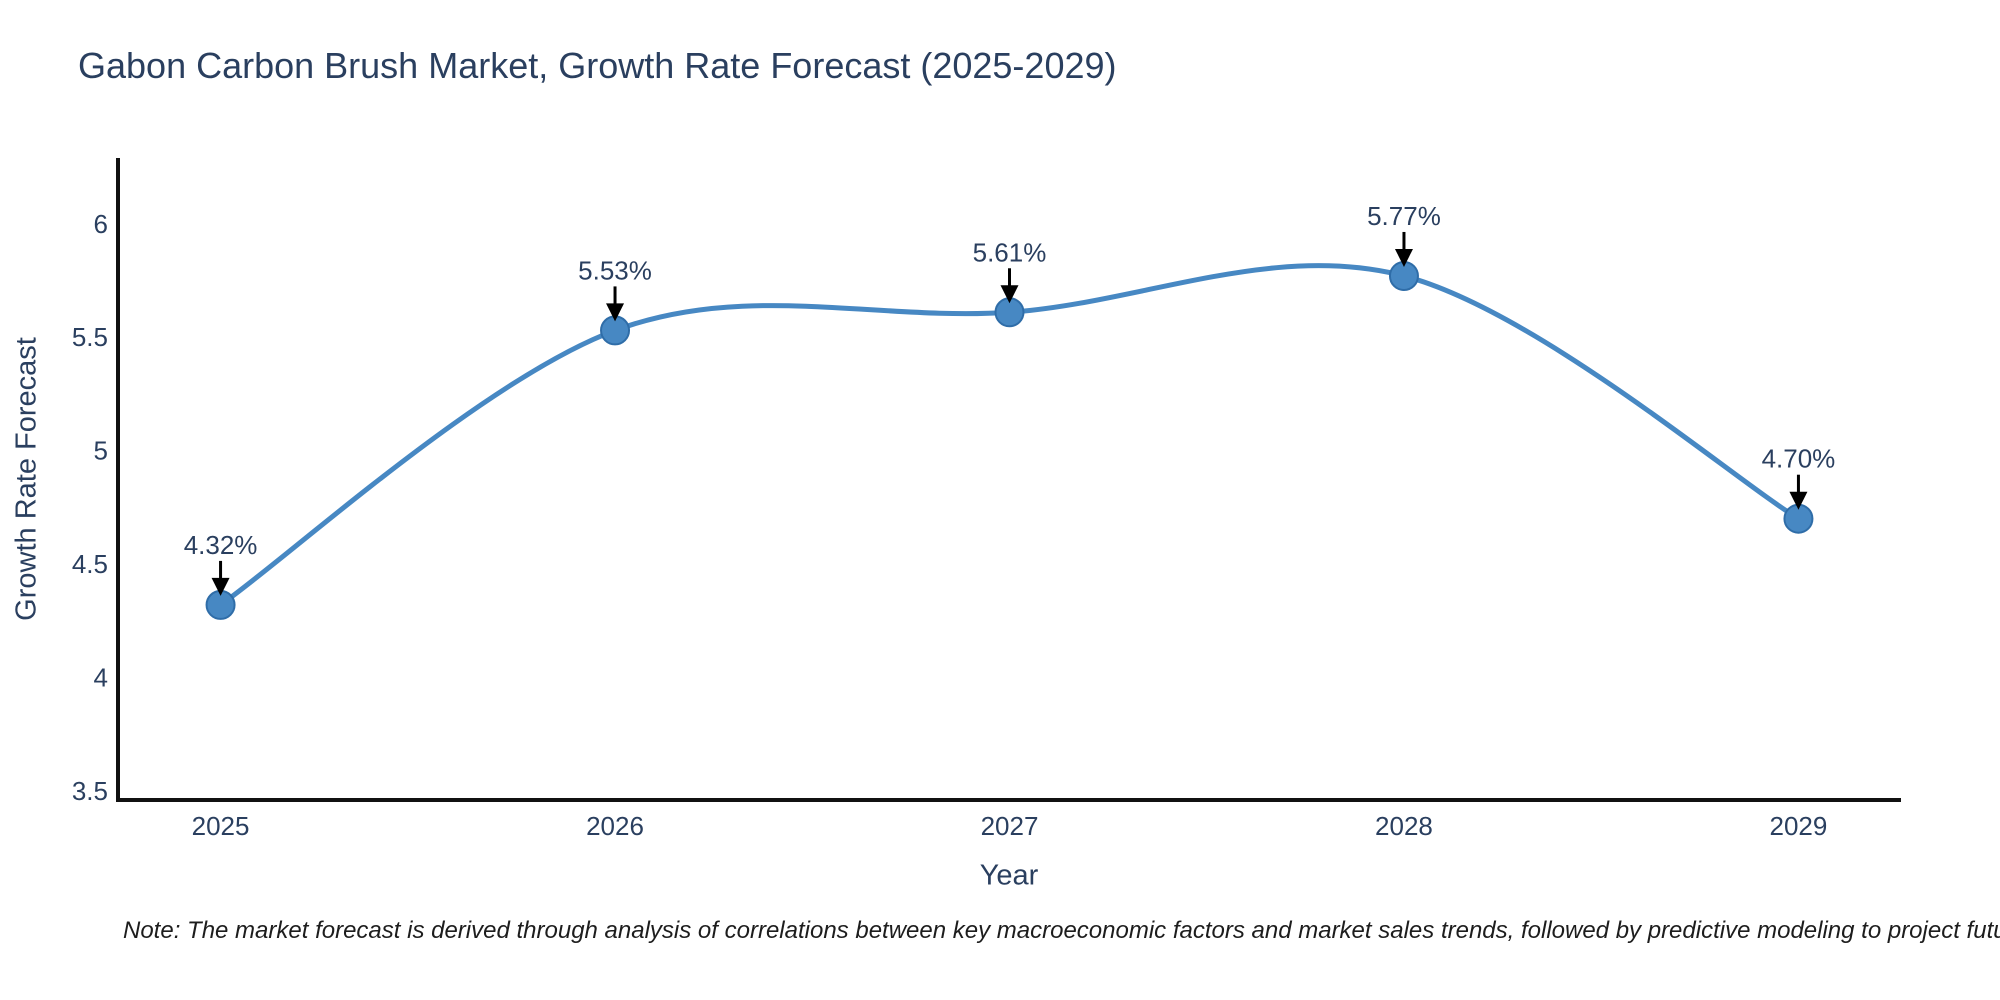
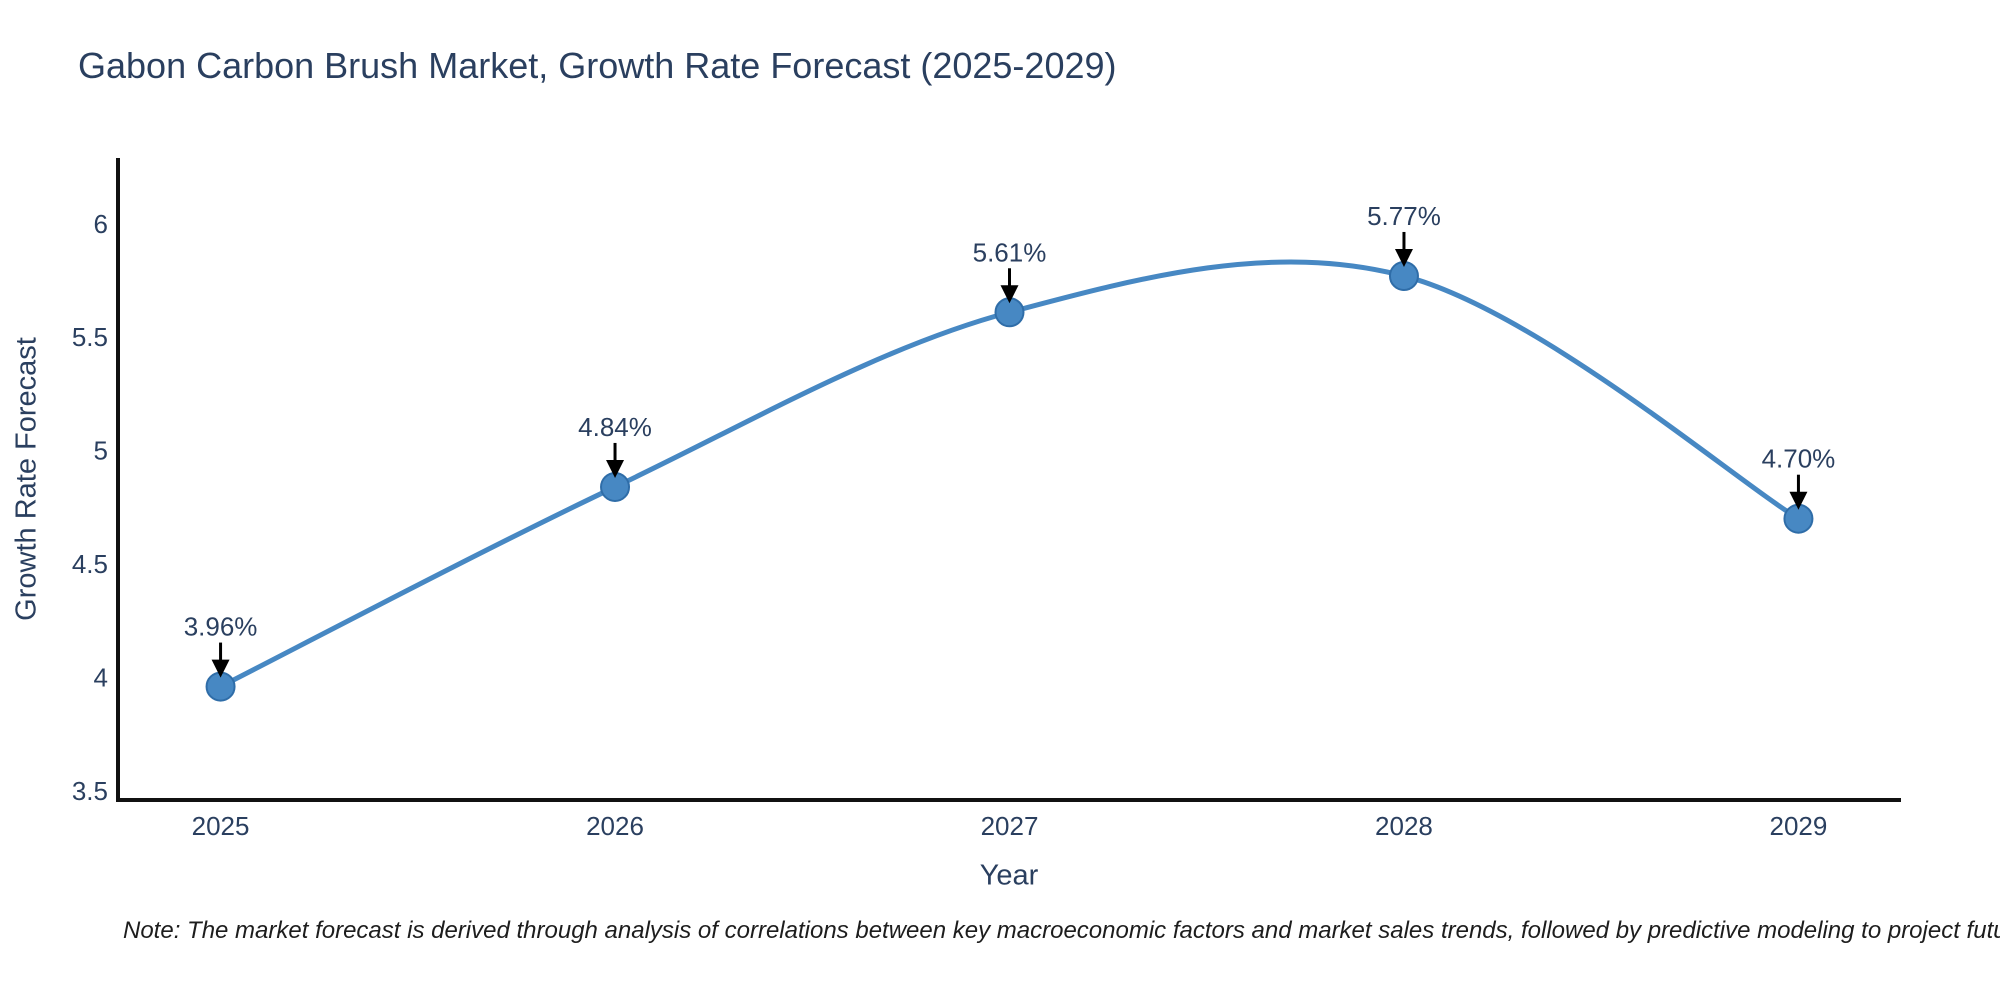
2025: 4.32% -> 3.96%
2026: 5.53% -> 4.84%
